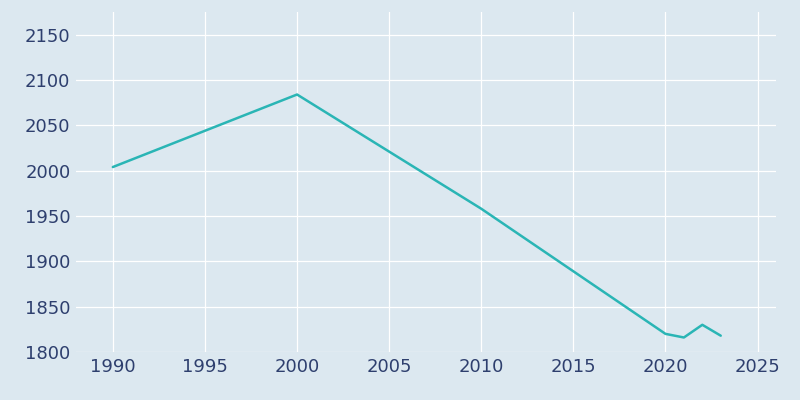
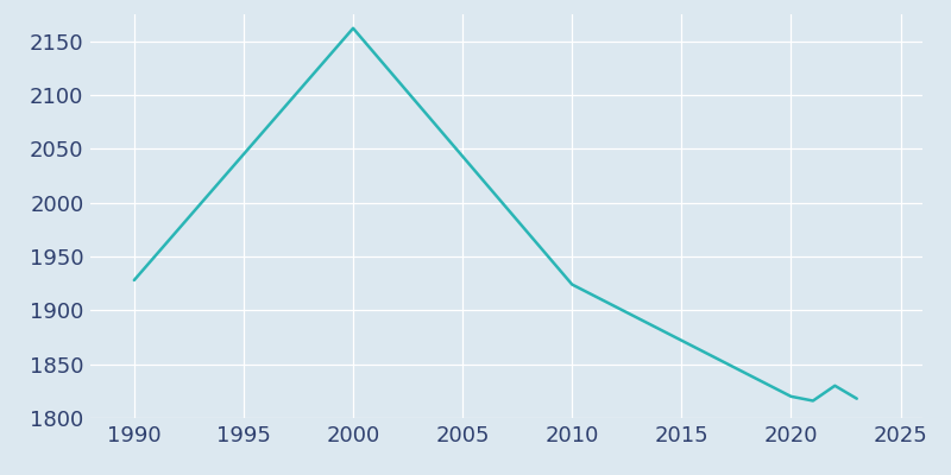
1990: 2004 -> 1928
2000: 2084 -> 2162
2010: 1958 -> 1924
